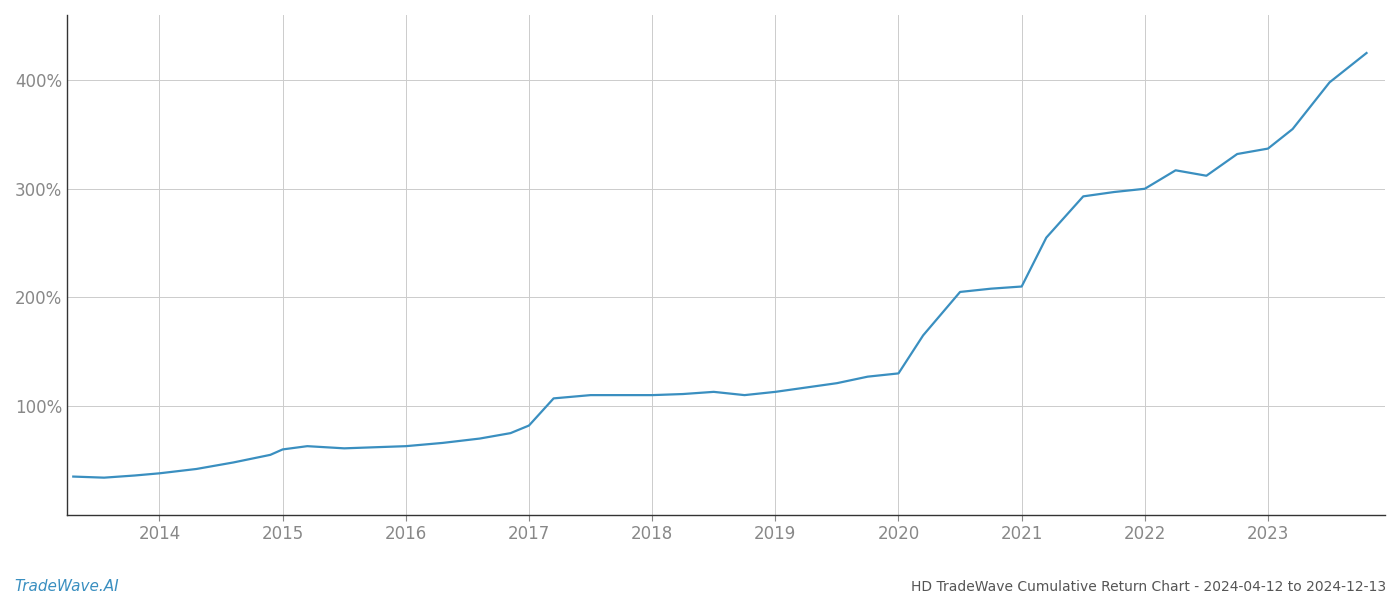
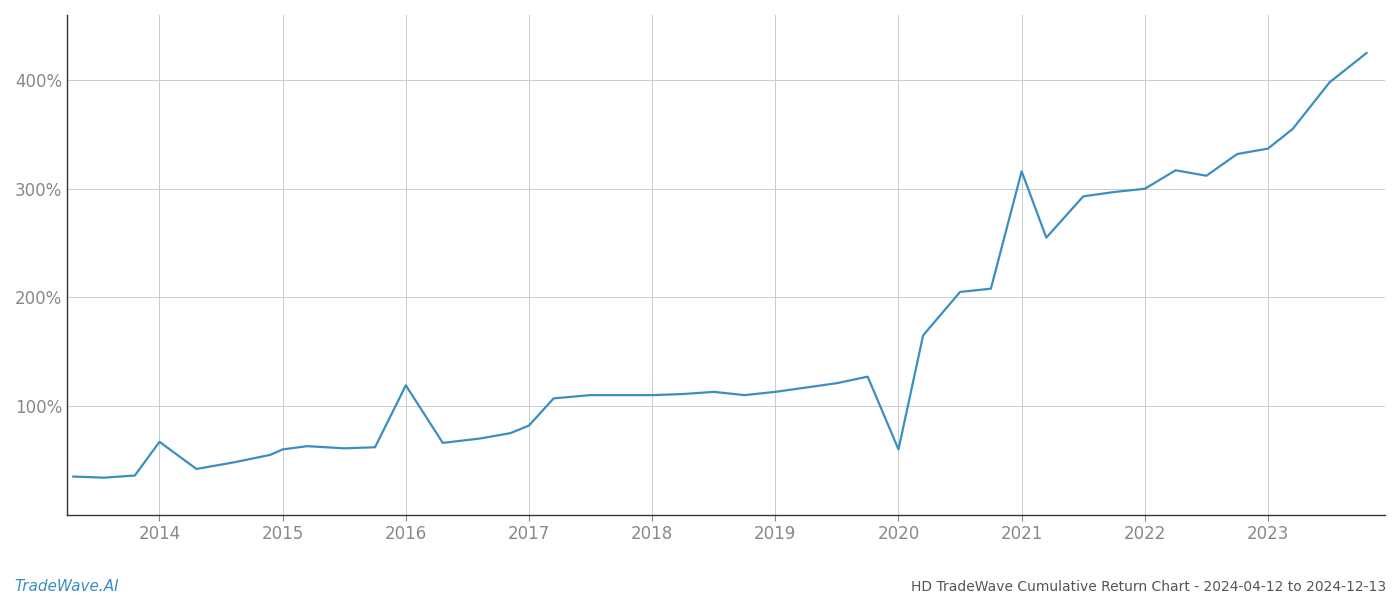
2014: 38% -> 67%
2016: 63% -> 119%
2020: 130% -> 60%
2021: 210% -> 316%
